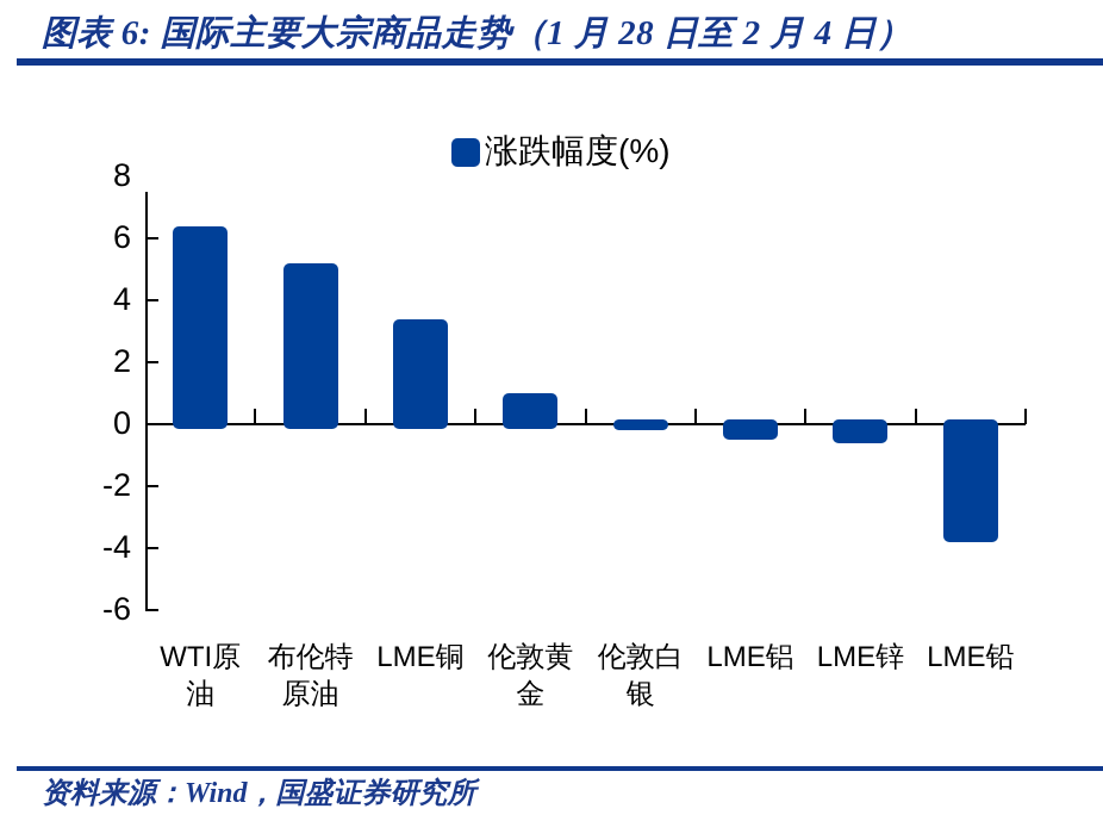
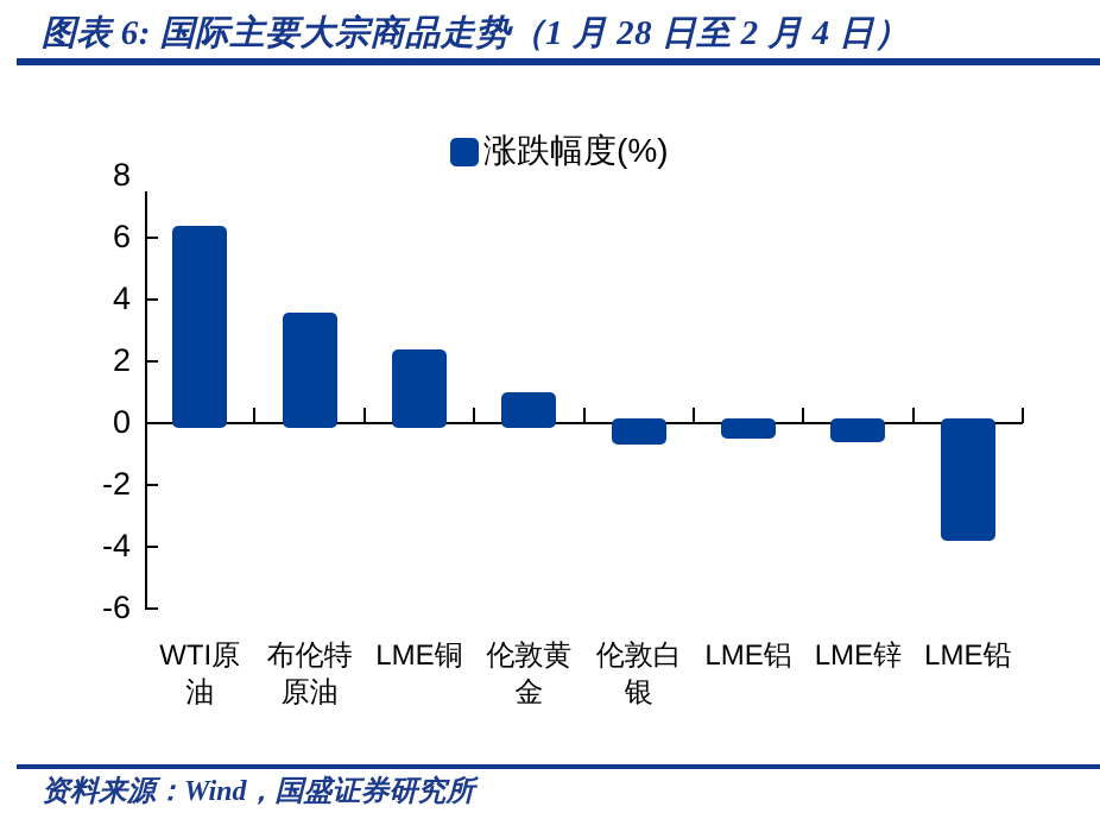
布伦特原油: 5.2 -> 3.6
LME铜: 3.4 -> 2.4
伦敦白银: -0.2 -> -0.7
